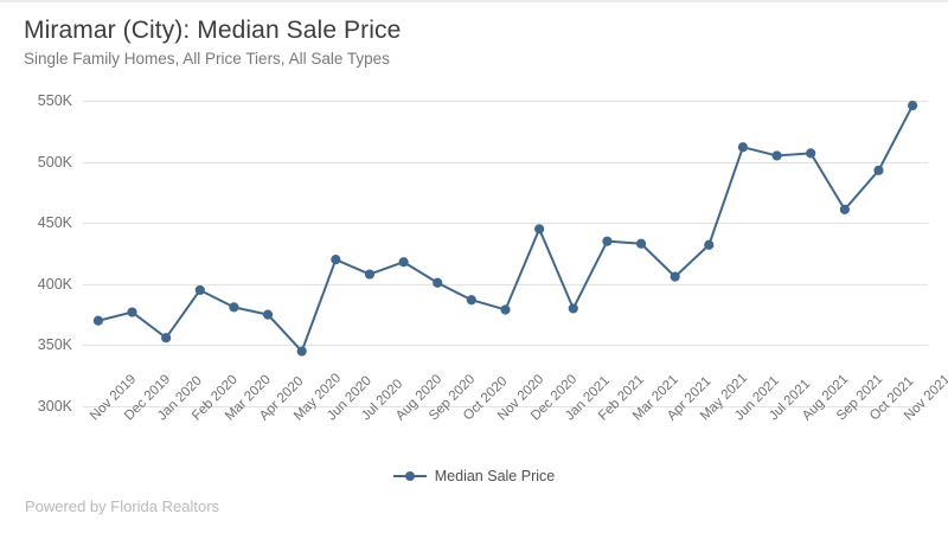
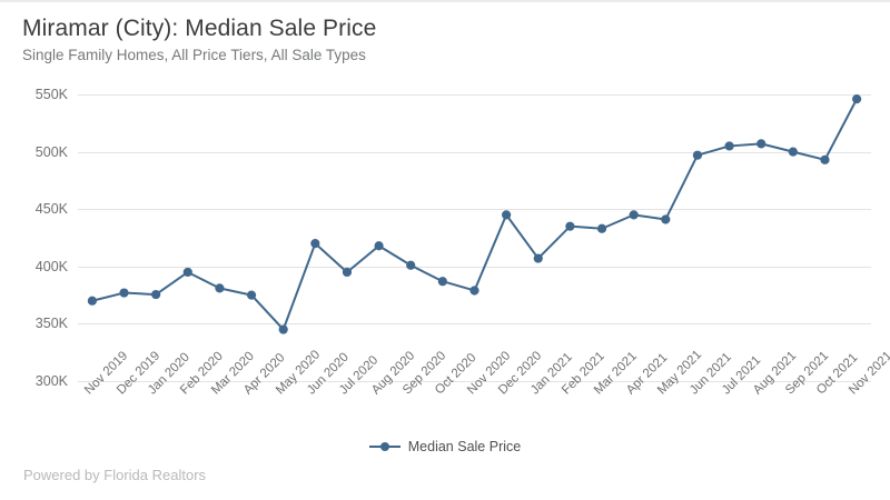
Jan 2020: 356K -> 376K
Jul 2020: 408K -> 395K
Jan 2021: 380K -> 407K
Apr 2021: 406K -> 445K
May 2021: 432K -> 441K
Jun 2021: 512K -> 497K
Sep 2021: 461K -> 500K
